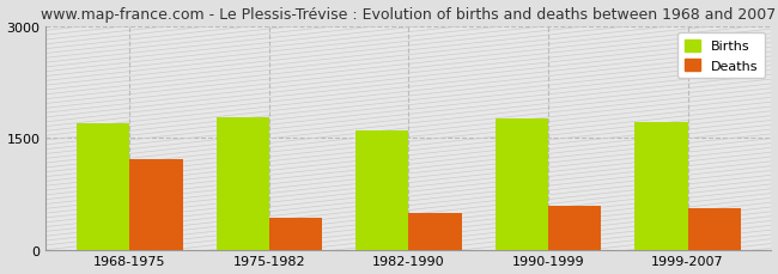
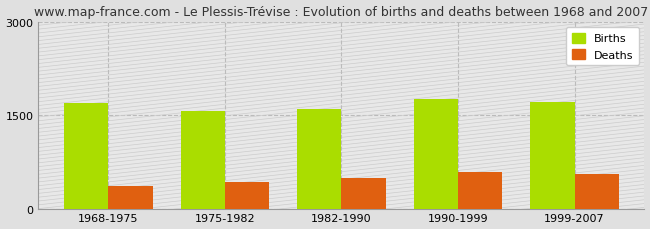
Deaths/1968-1975: 1220 -> 370
Births/1975-1982: 1780 -> 1570
